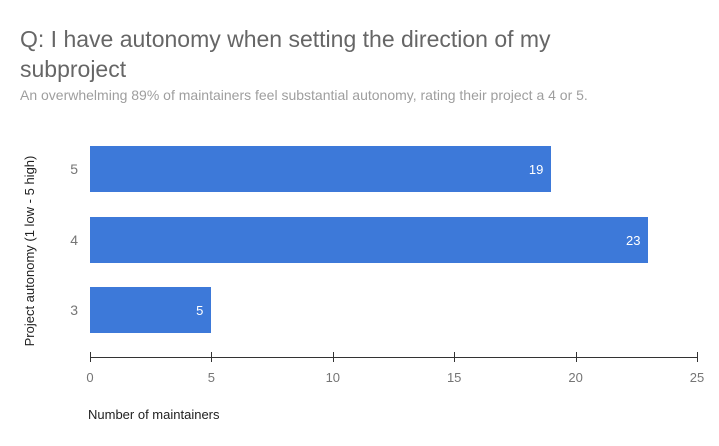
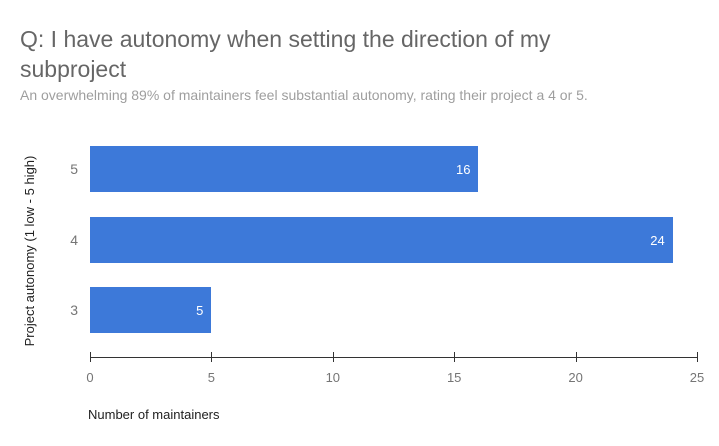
5: 19 -> 16
4: 23 -> 24
